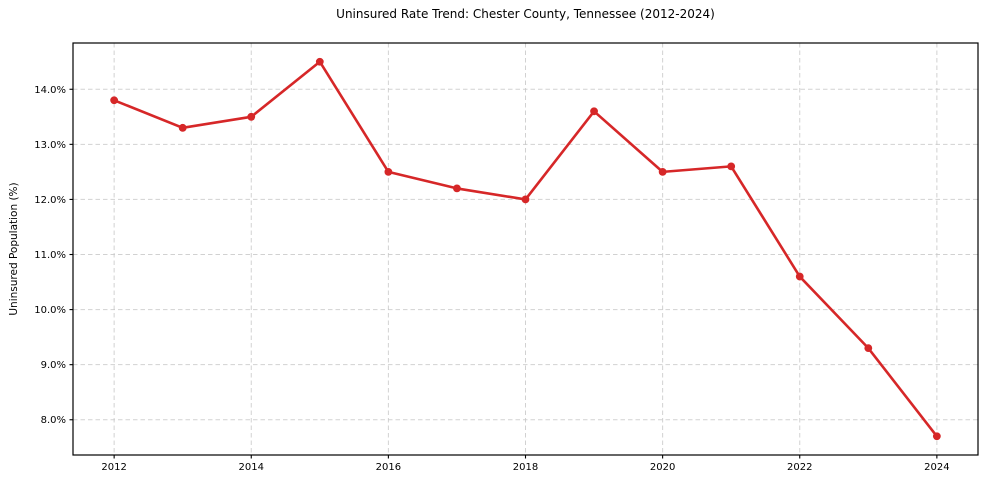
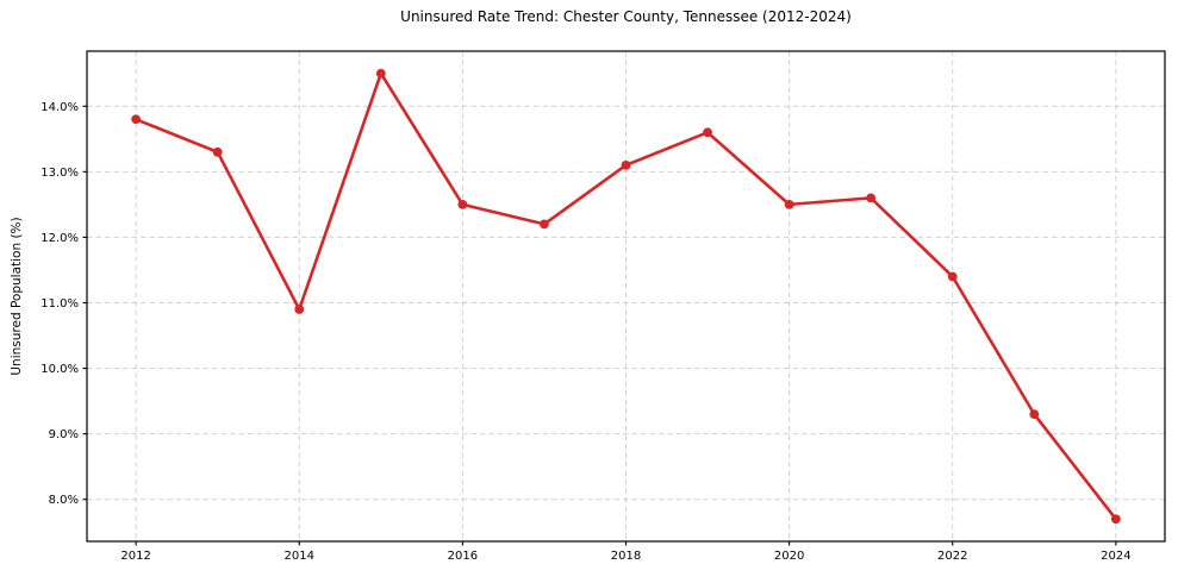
2014: 13.5% -> 10.9%
2018: 12.0% -> 13.1%
2022: 10.6% -> 11.4%
